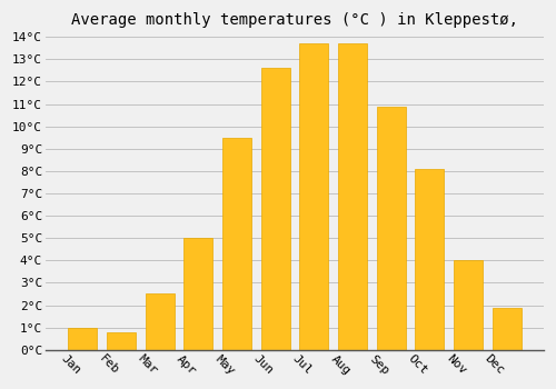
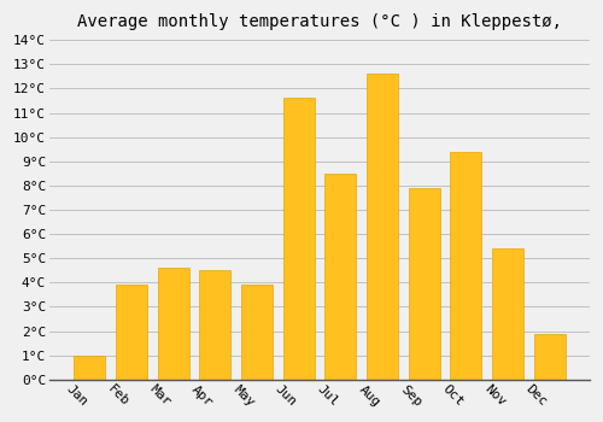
Feb: 0.8°C -> 3.9°C
Mar: 2.5°C -> 4.6°C
Apr: 5.0°C -> 4.5°C
May: 9.5°C -> 3.9°C
Jun: 12.6°C -> 11.6°C
Jul: 13.7°C -> 8.5°C
Aug: 13.7°C -> 12.6°C
Sep: 10.9°C -> 7.9°C
Oct: 8.1°C -> 9.4°C
Nov: 4.0°C -> 5.4°C
